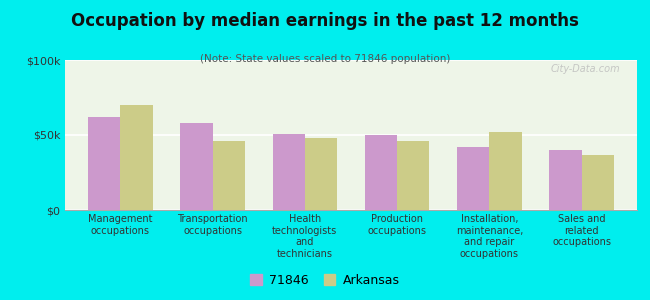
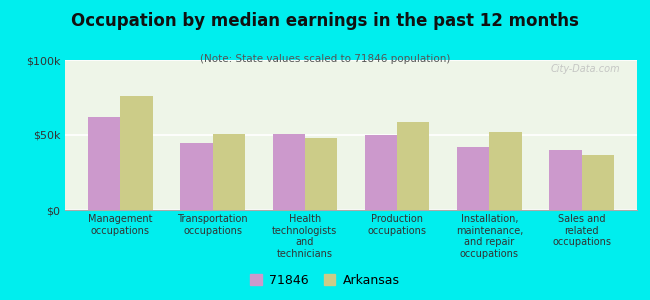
Arkansas/Management occupations: $70k -> $76k
71846/Transportation occupations: $58k -> $45k
Arkansas/Transportation occupations: $46k -> $51k
Arkansas/Production occupations: $46k -> $59k
